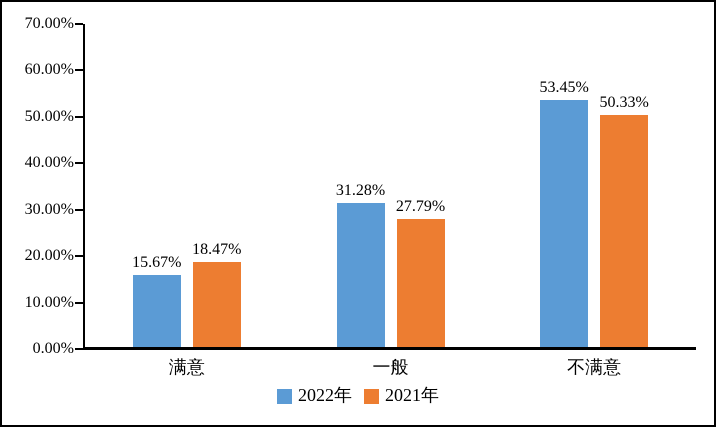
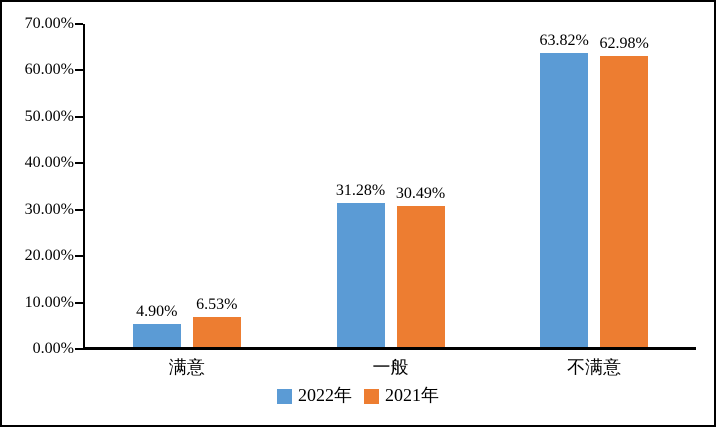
2022年/满意: 15.67% -> 4.90%
2021年/满意: 18.47% -> 6.53%
2021年/一般: 27.79% -> 30.49%
2022年/不满意: 53.45% -> 63.82%
2021年/不满意: 50.33% -> 62.98%
